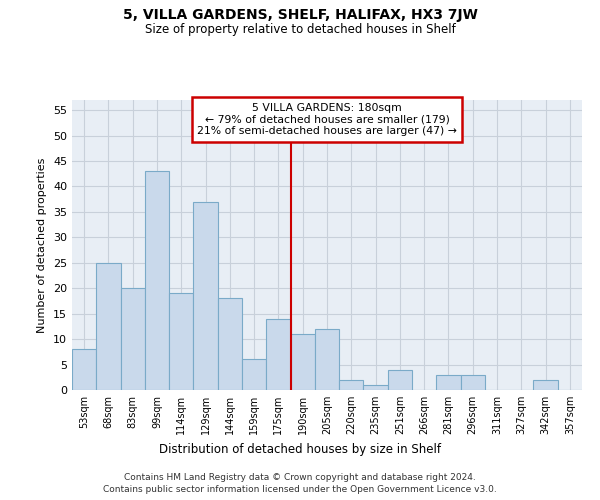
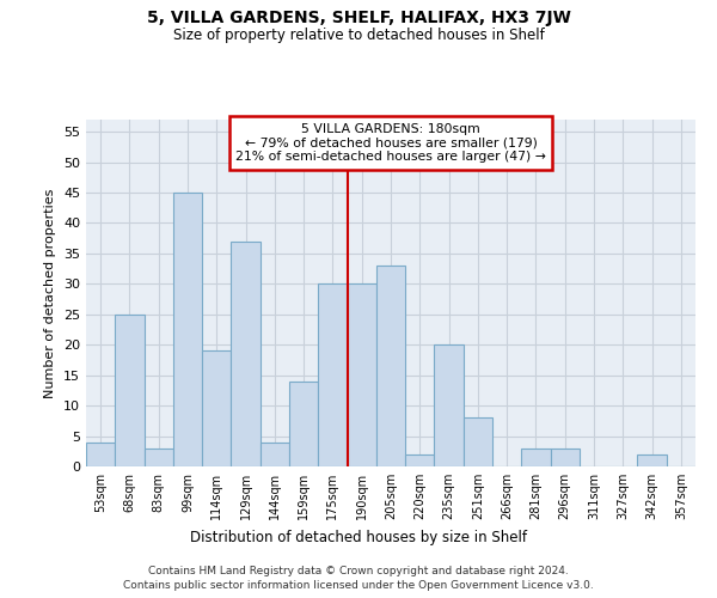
53sqm: 8 -> 4
83sqm: 20 -> 3
99sqm: 43 -> 45
144sqm: 18 -> 4
159sqm: 6 -> 14
175sqm: 14 -> 30
190sqm: 11 -> 30
205sqm: 12 -> 33
235sqm: 1 -> 20
251sqm: 4 -> 8
